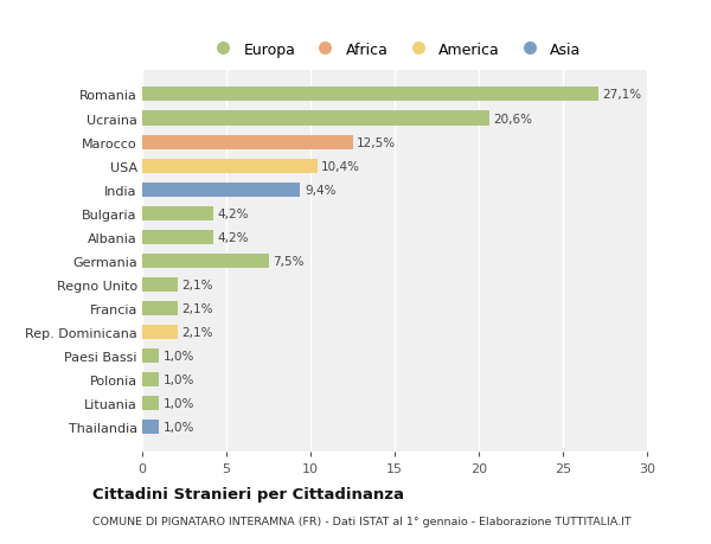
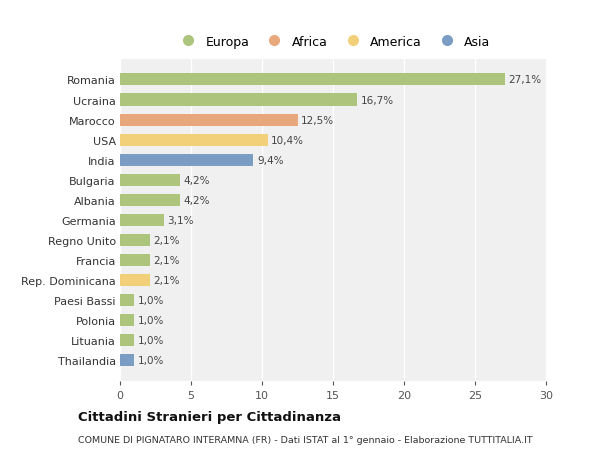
Ucraina: 20,6% -> 16,7%
Germania: 7,5% -> 3,1%
